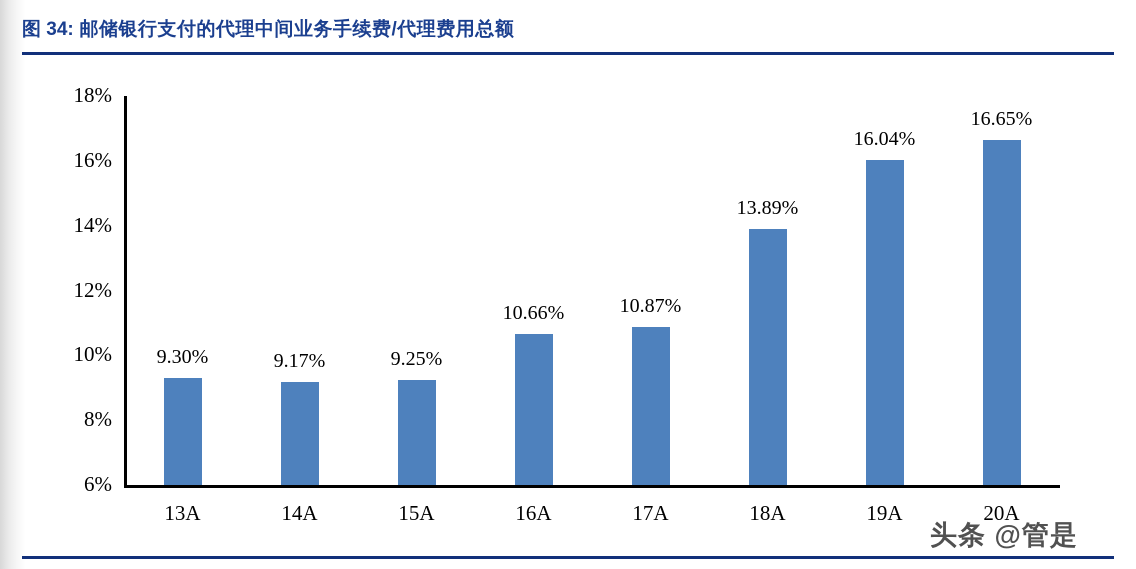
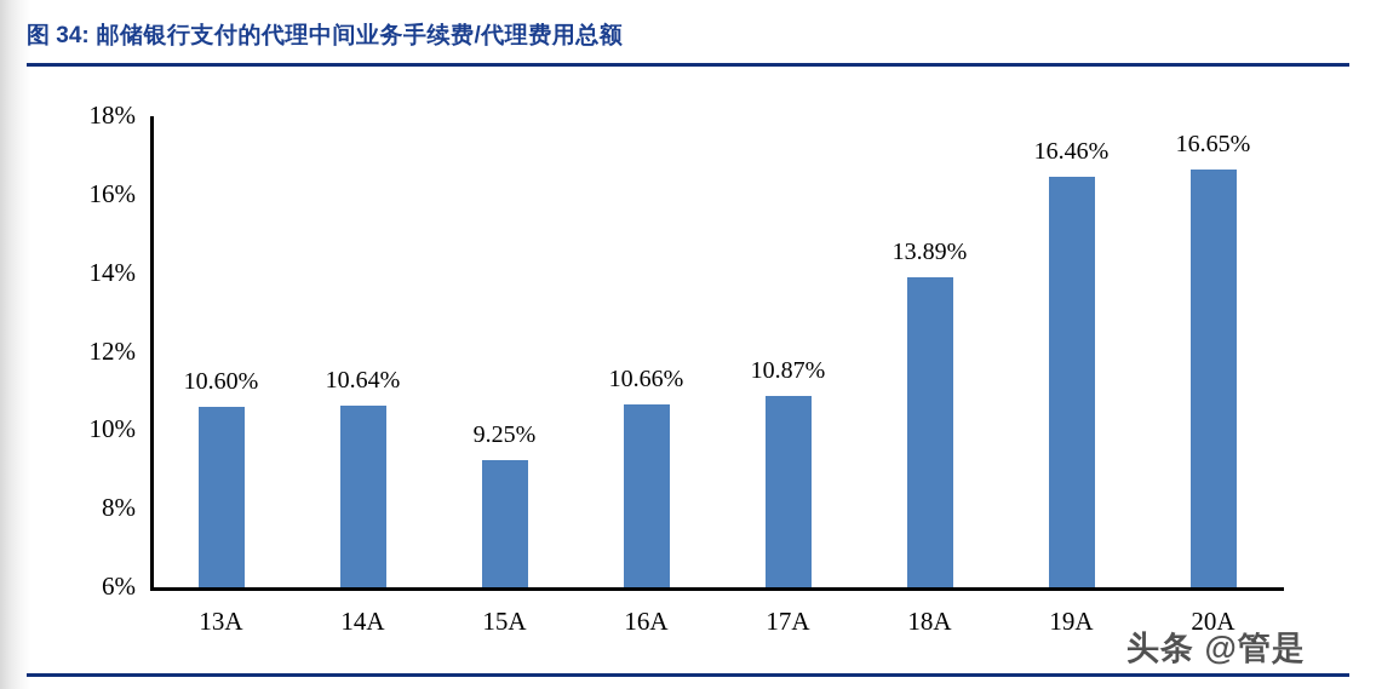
13A: 9.30% -> 10.60%
14A: 9.17% -> 10.64%
19A: 16.04% -> 16.46%
